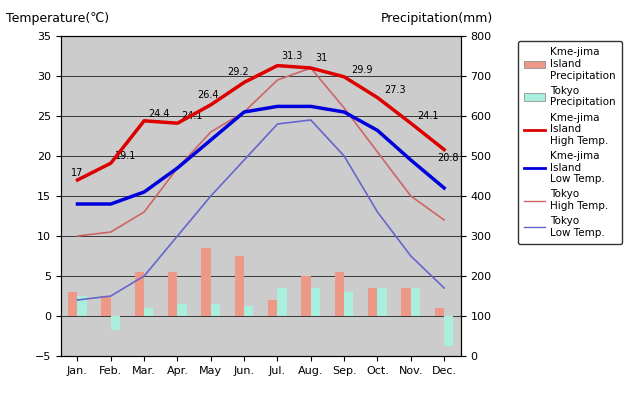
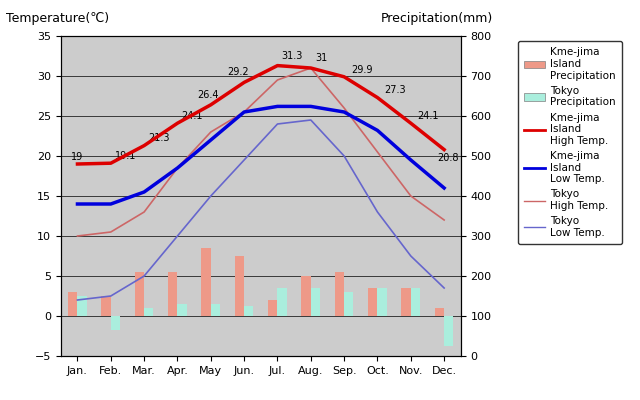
Kme-jima Island High Temp./Jan.: 17 -> 19
Kme-jima Island High Temp./Mar.: 24.4 -> 21.3
